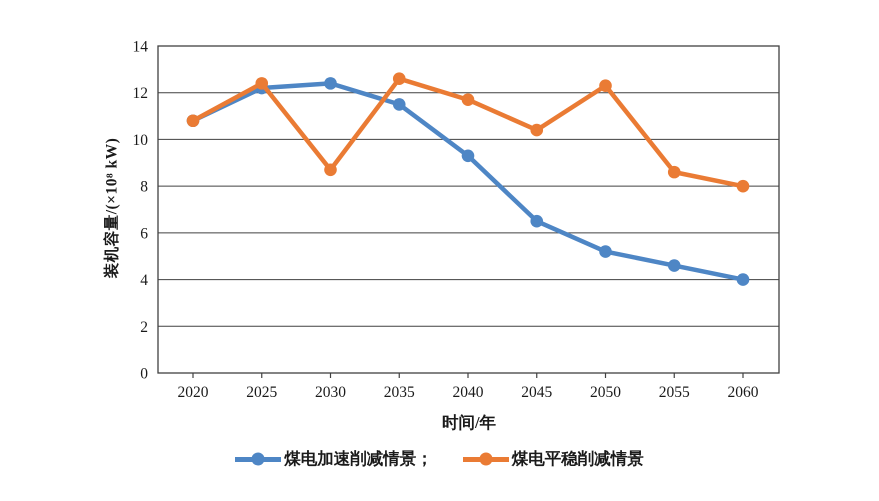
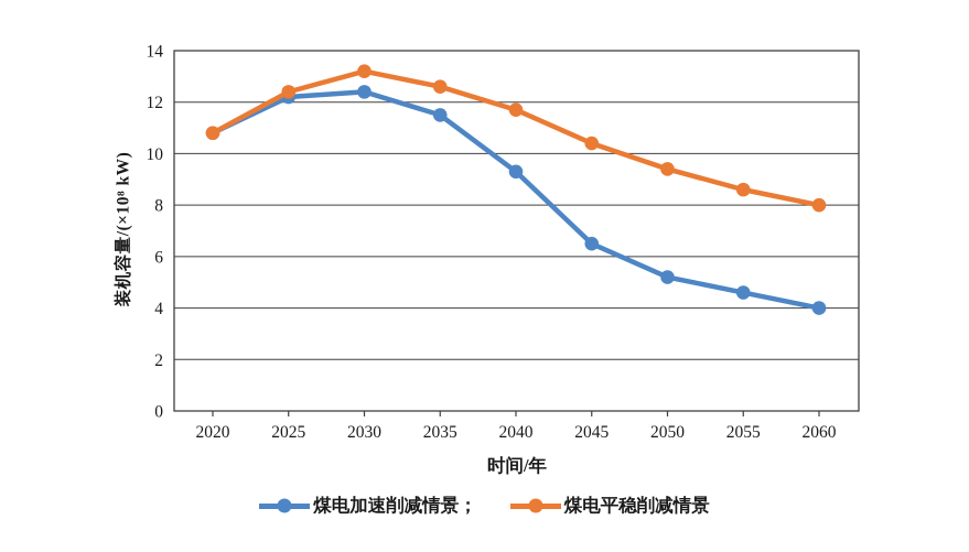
煤电平稳削减情景/2030: 8.7 -> 13.2
煤电平稳削减情景/2050: 12.3 -> 9.4
